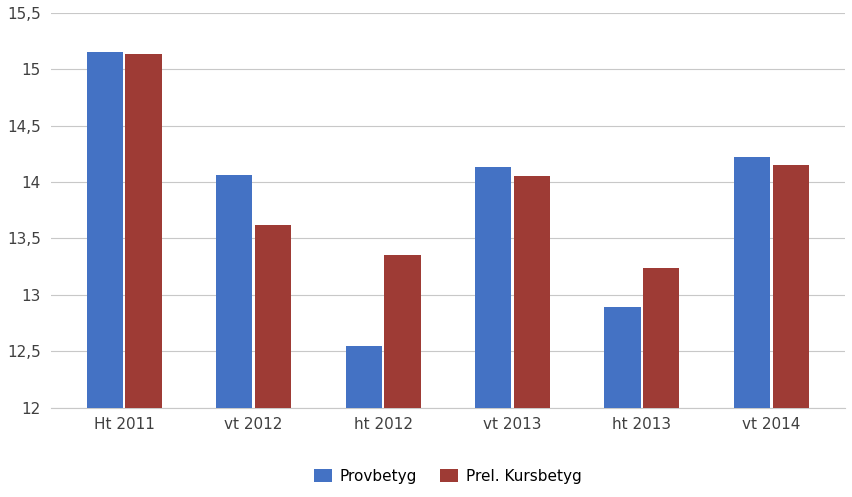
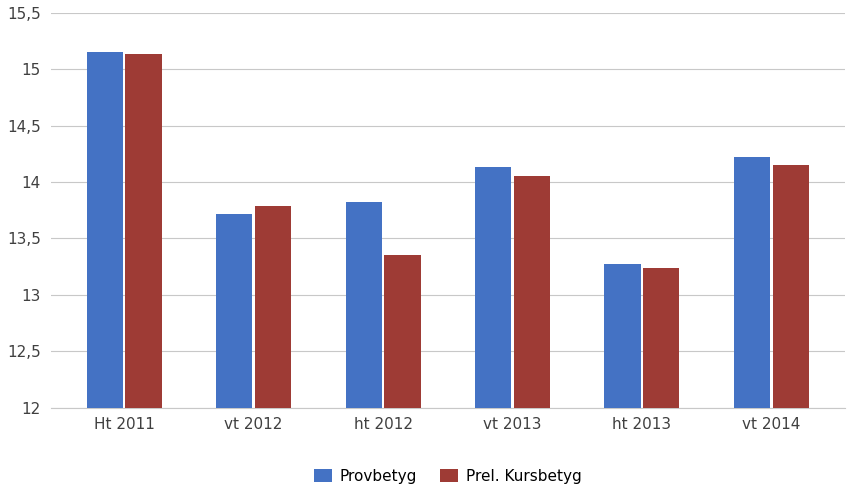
Provbetyg/vt 2012: 14,06 -> 13,72
Prel. Kursbetyg/vt 2012: 13,62 -> 13,79
Provbetyg/ht 2012: 12,55 -> 13,82
Provbetyg/ht 2013: 12,89 -> 13,27
